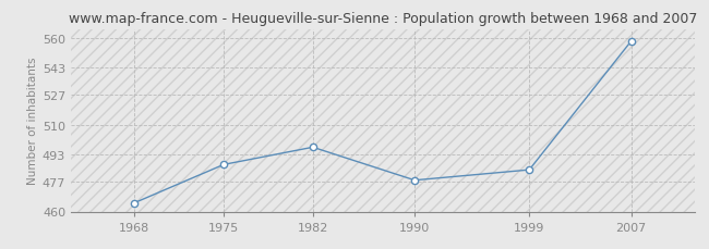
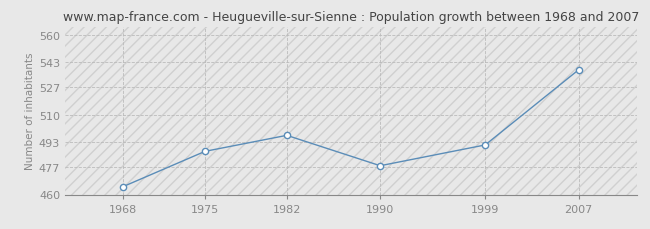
1999: 484 -> 491
2007: 558 -> 538
